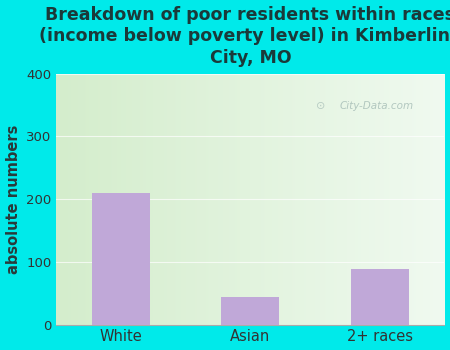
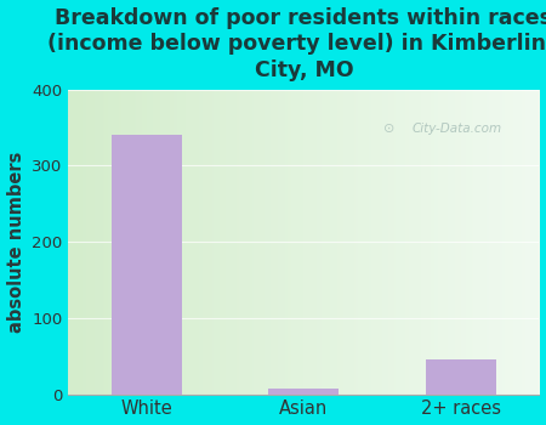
White: 210 -> 340
Asian: 44 -> 8
2+ races: 88 -> 45
